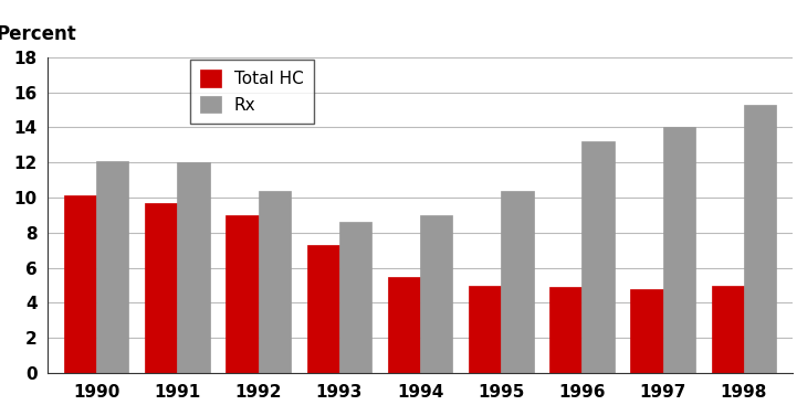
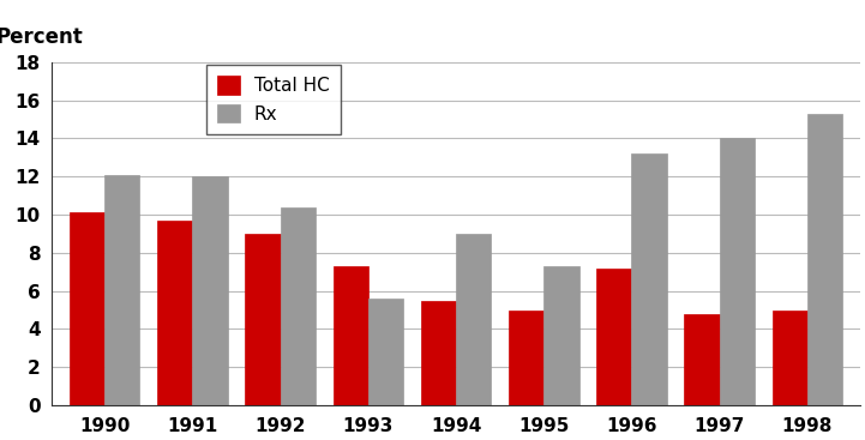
Rx/1993: 8.6 -> 5.6
Rx/1995: 10.4 -> 7.3
Total HC/1996: 4.9 -> 7.2
